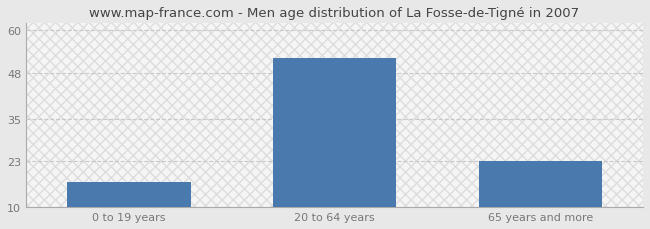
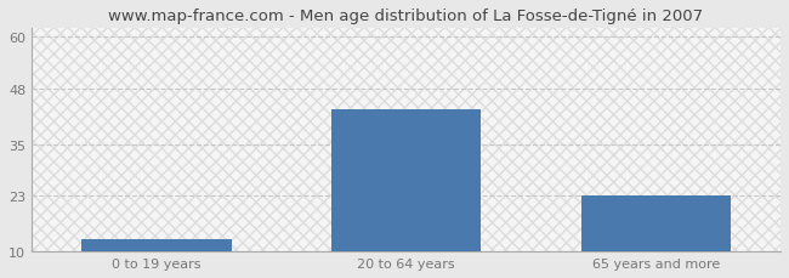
0 to 19 years: 17 -> 13
20 to 64 years: 52 -> 43
